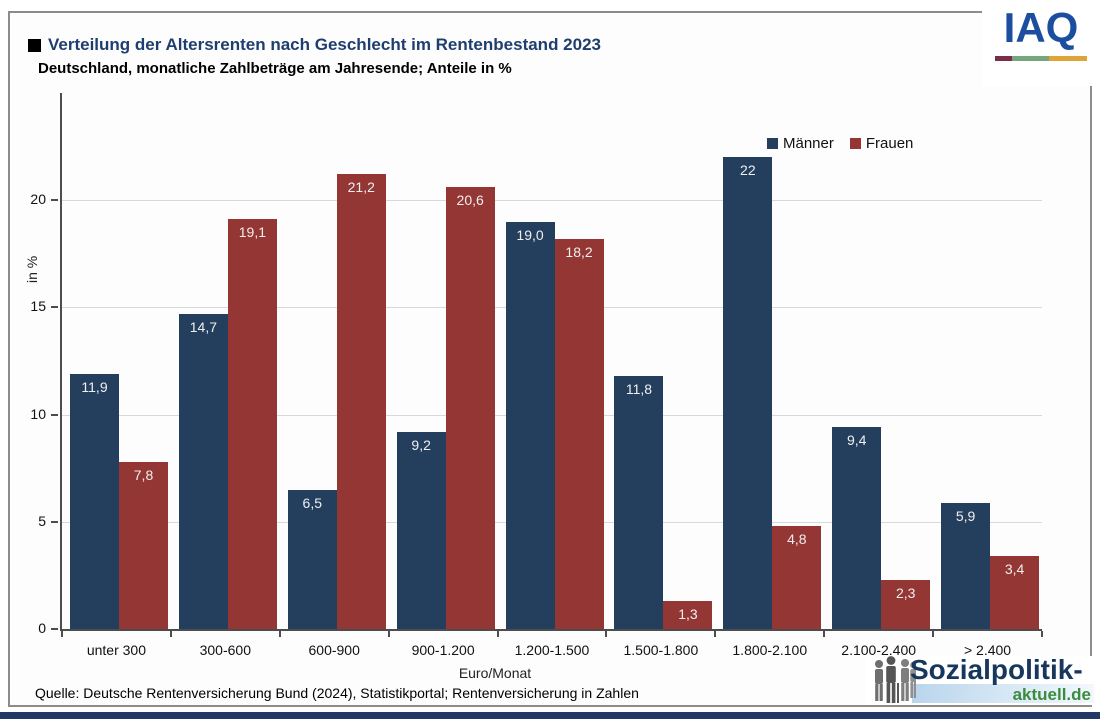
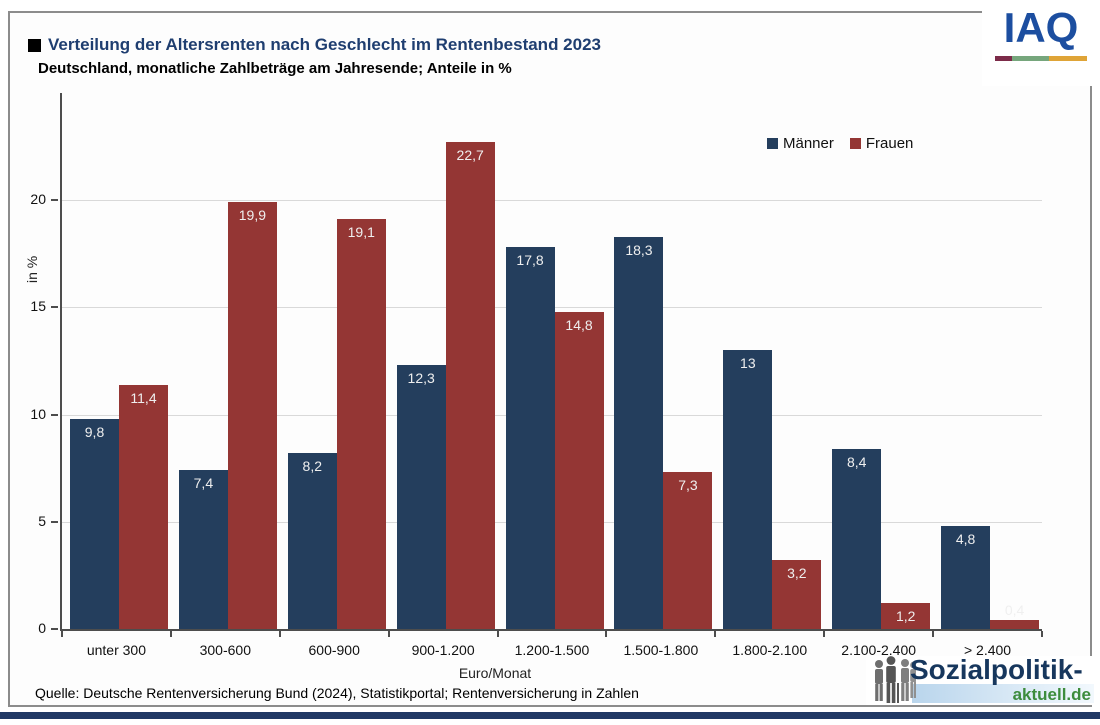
Männer/unter 300: 11,9 -> 9,8
Frauen/unter 300: 7,8 -> 11,4
Männer/300-600: 14,7 -> 7,4
Frauen/300-600: 19,1 -> 19,9
Männer/600-900: 6,5 -> 8,2
Frauen/600-900: 21,2 -> 19,1
Männer/900-1.200: 9,2 -> 12,3
Frauen/900-1.200: 20,6 -> 22,7
Männer/1.200-1.500: 19,0 -> 17,8
Frauen/1.200-1.500: 18,2 -> 14,8
Männer/1.500-1.800: 11,8 -> 18,3
Frauen/1.500-1.800: 1,3 -> 7,3
Männer/1.800-2.100: 22 -> 13
Frauen/1.800-2.100: 4,8 -> 3,2
Männer/2.100-2.400: 9,4 -> 8,4
Frauen/2.100-2.400: 2,3 -> 1,2
Männer/> 2.400: 5,9 -> 4,8
Frauen/> 2.400: 3,4 -> 0,4
